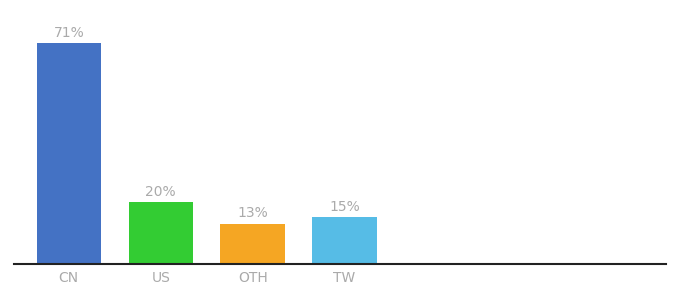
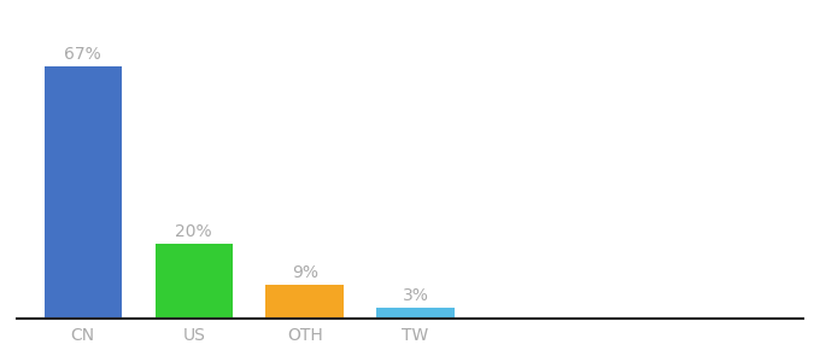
CN: 71% -> 67%
OTH: 13% -> 9%
TW: 15% -> 3%
